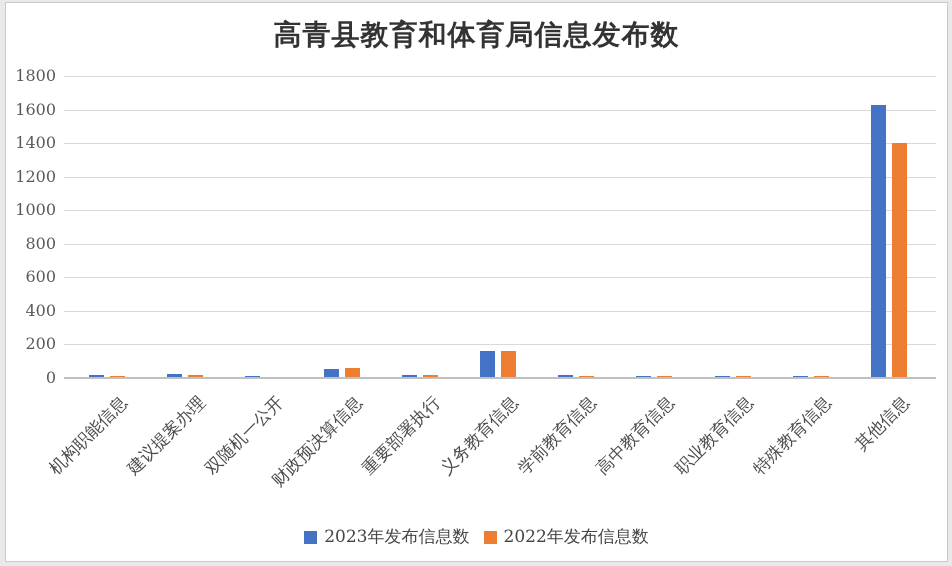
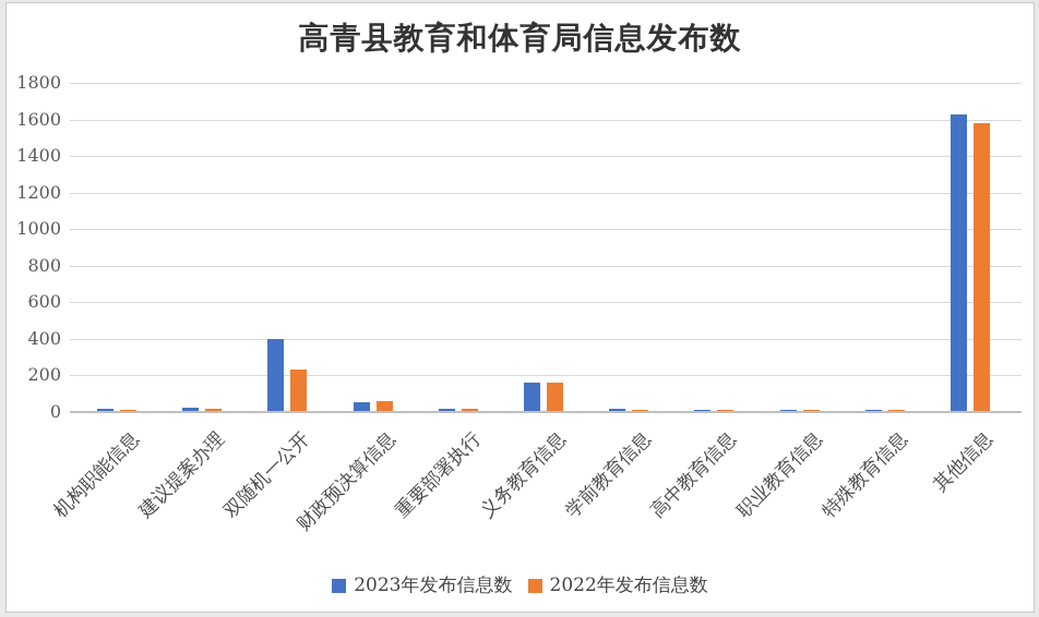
2023年发布信息数/双随机一公开: 10 -> 400
2022年发布信息数/双随机一公开: 10 -> 230
2022年发布信息数/其他信息: 1400 -> 1580
